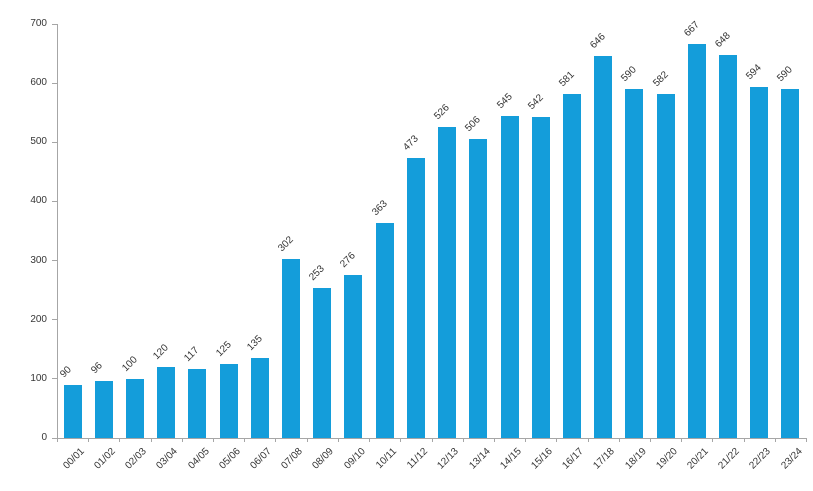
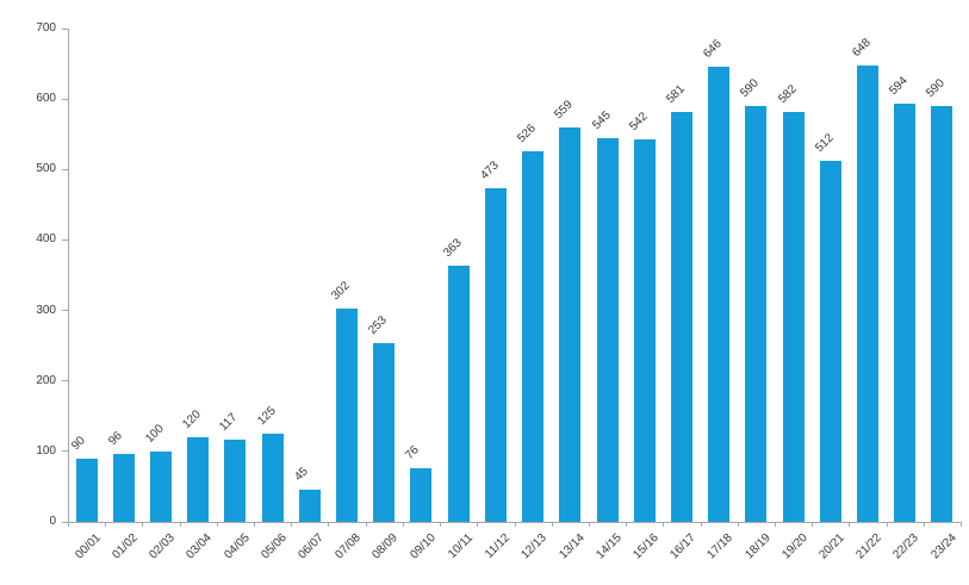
06/07: 135 -> 45
09/10: 276 -> 76
13/14: 506 -> 559
20/21: 667 -> 512
